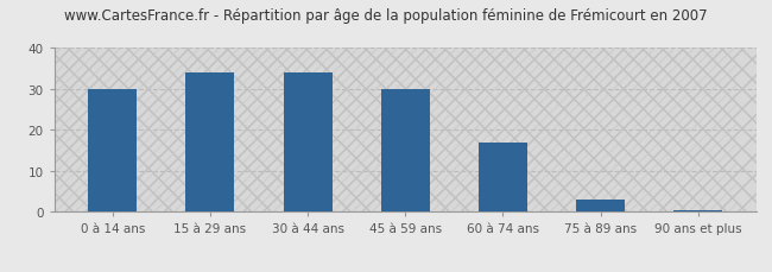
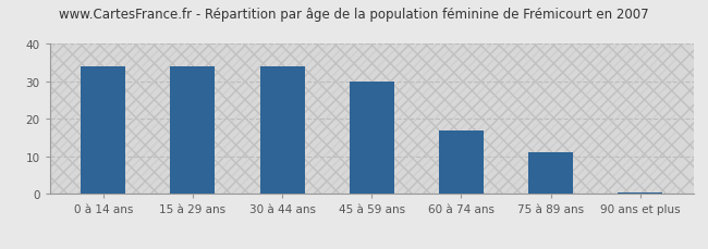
0 à 14 ans: 30.0 -> 34.0
75 à 89 ans: 3.0 -> 11.0
